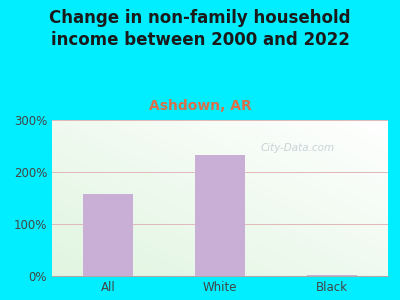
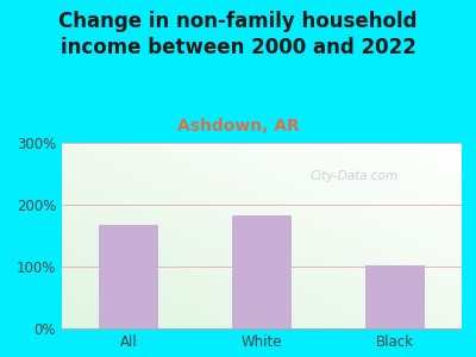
All: 158% -> 168%
White: 232% -> 182%
Black: 2% -> 102%
